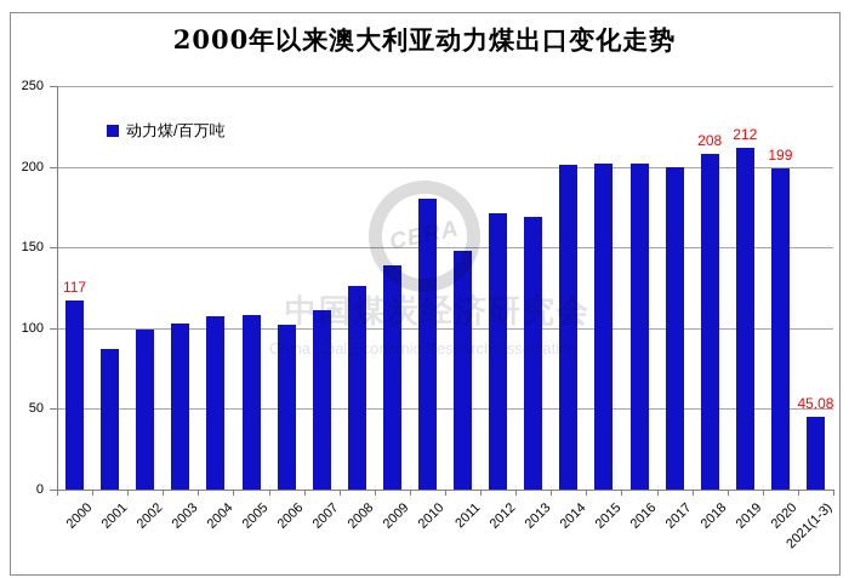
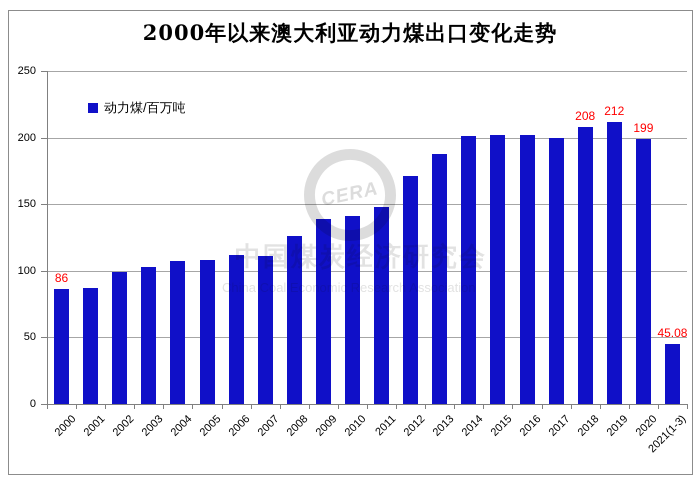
2000: 117 -> 86
2006: 102 -> 112
2010: 180 -> 141
2013: 169 -> 188
